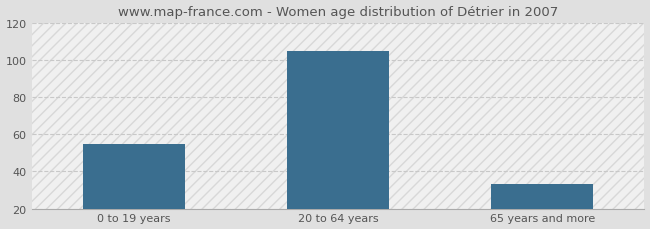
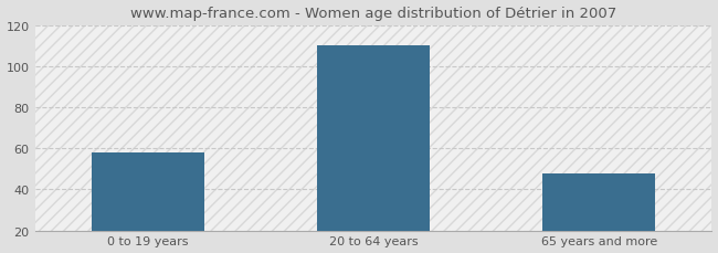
0 to 19 years: 55 -> 58
20 to 64 years: 105 -> 110
65 years and more: 33 -> 48
